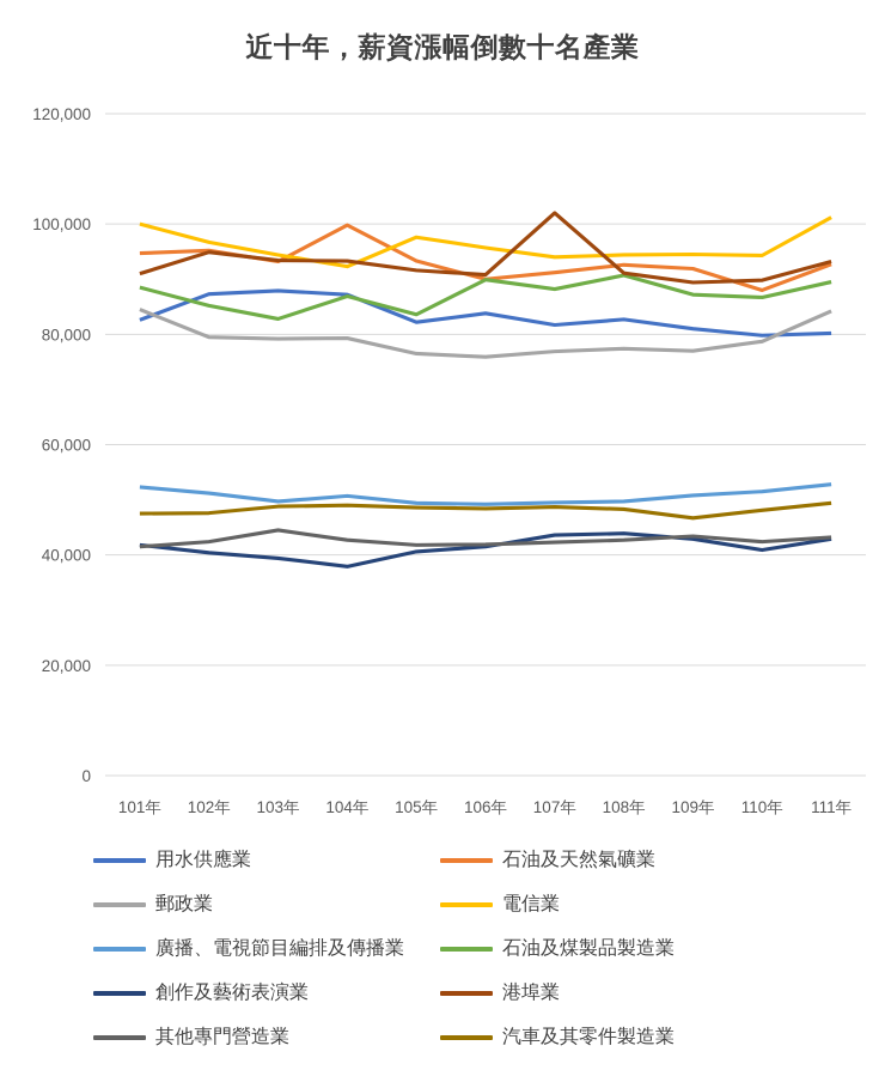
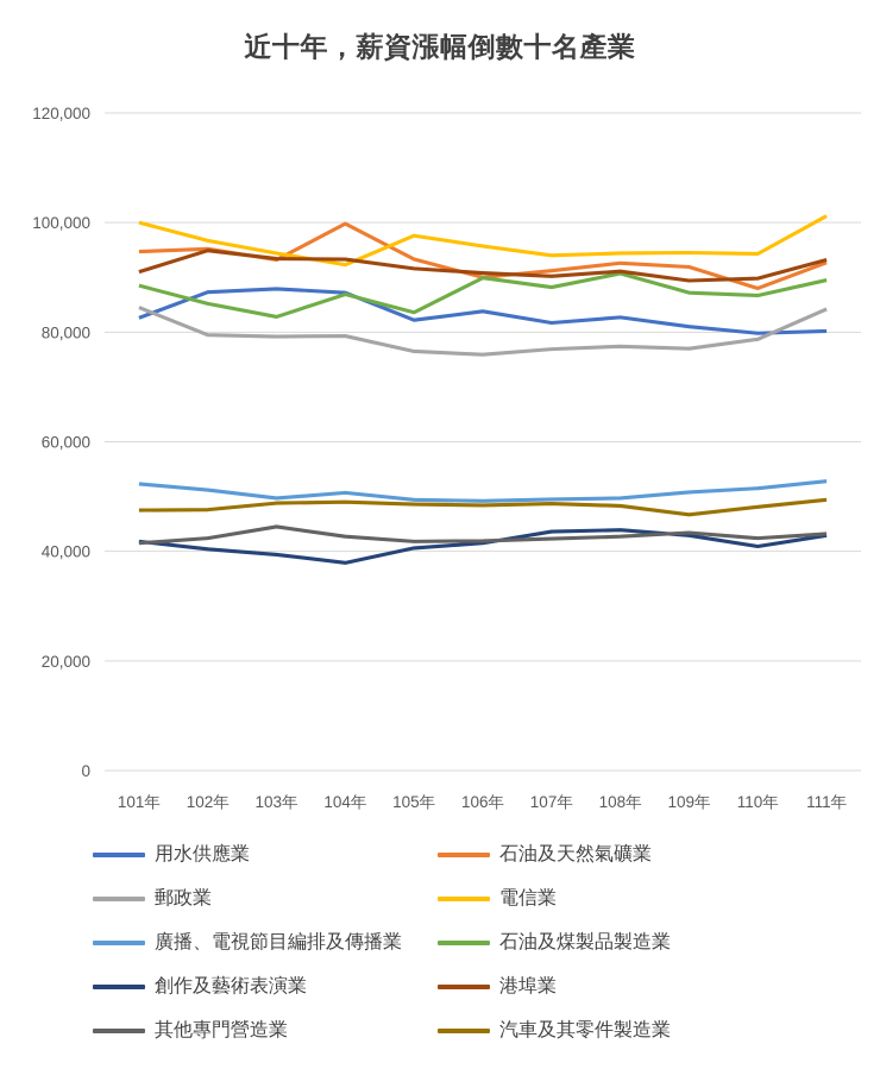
港埠業/107年: 102000 -> 90000
